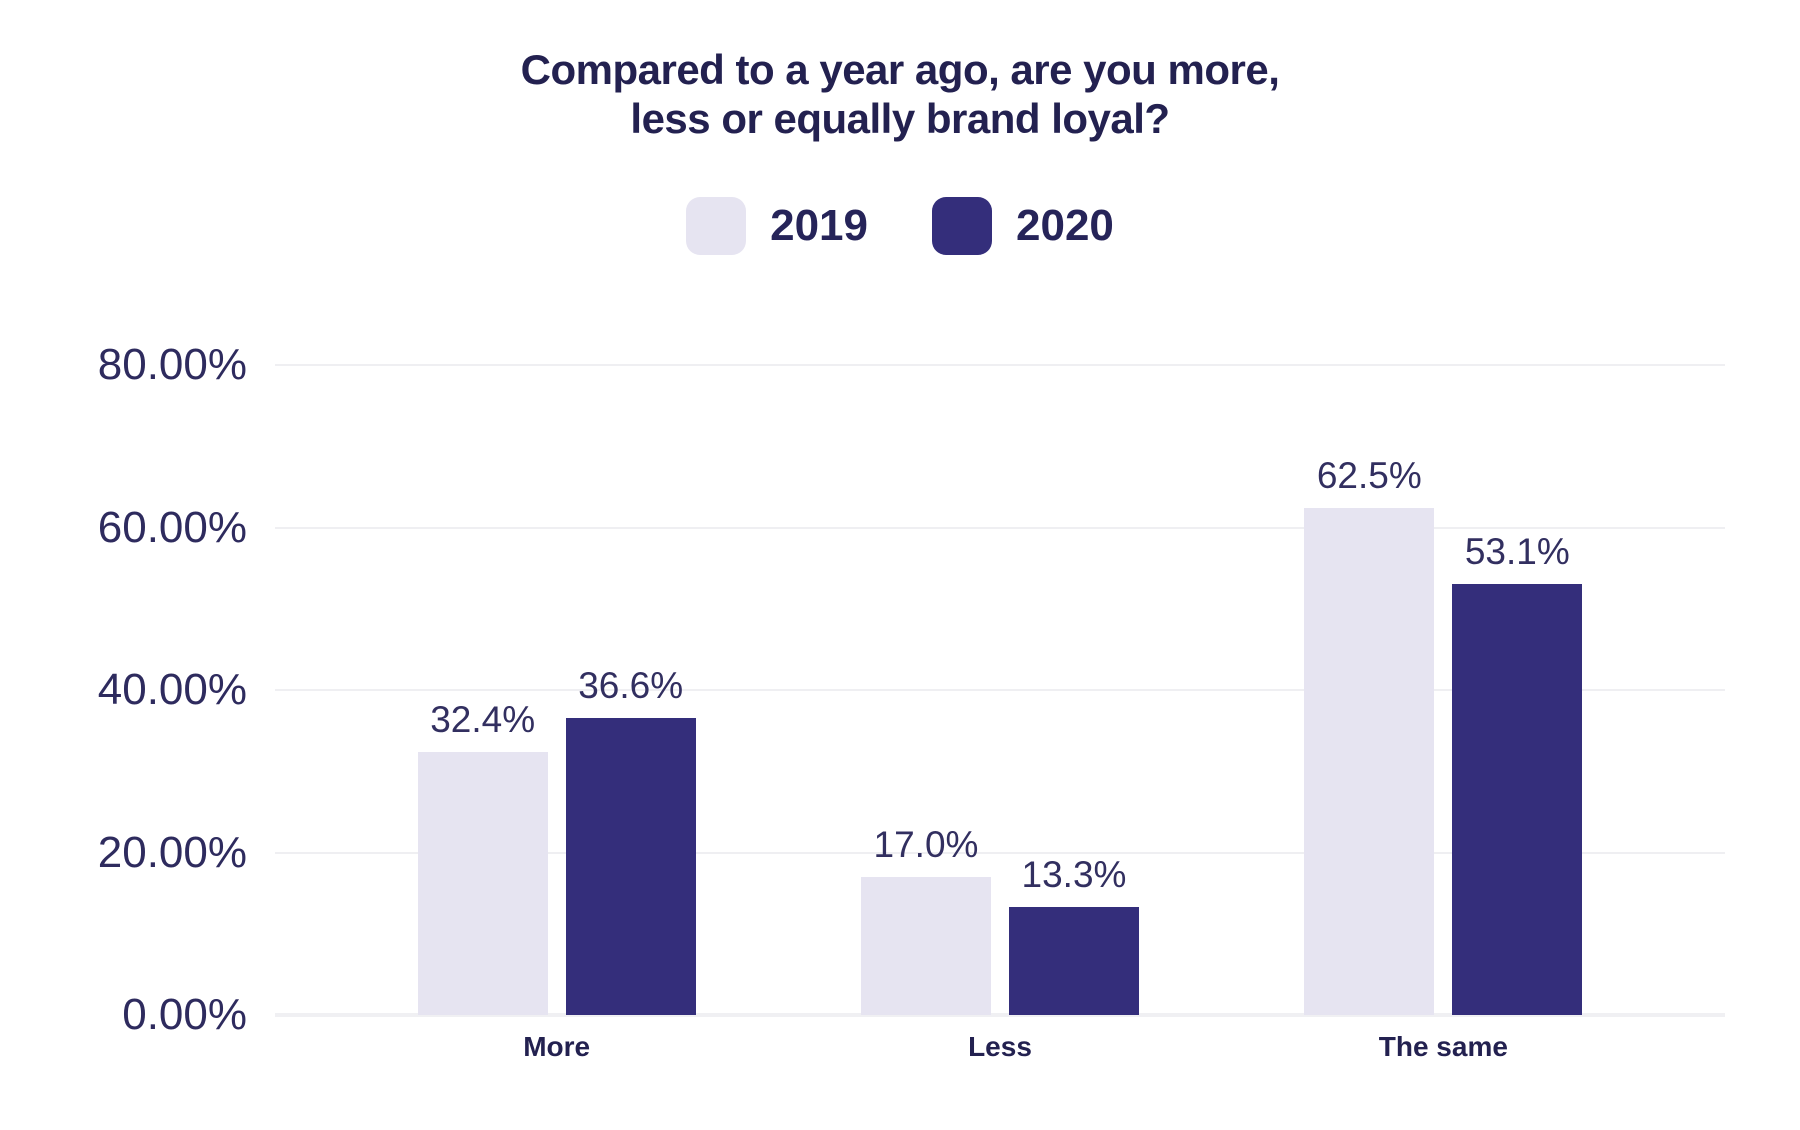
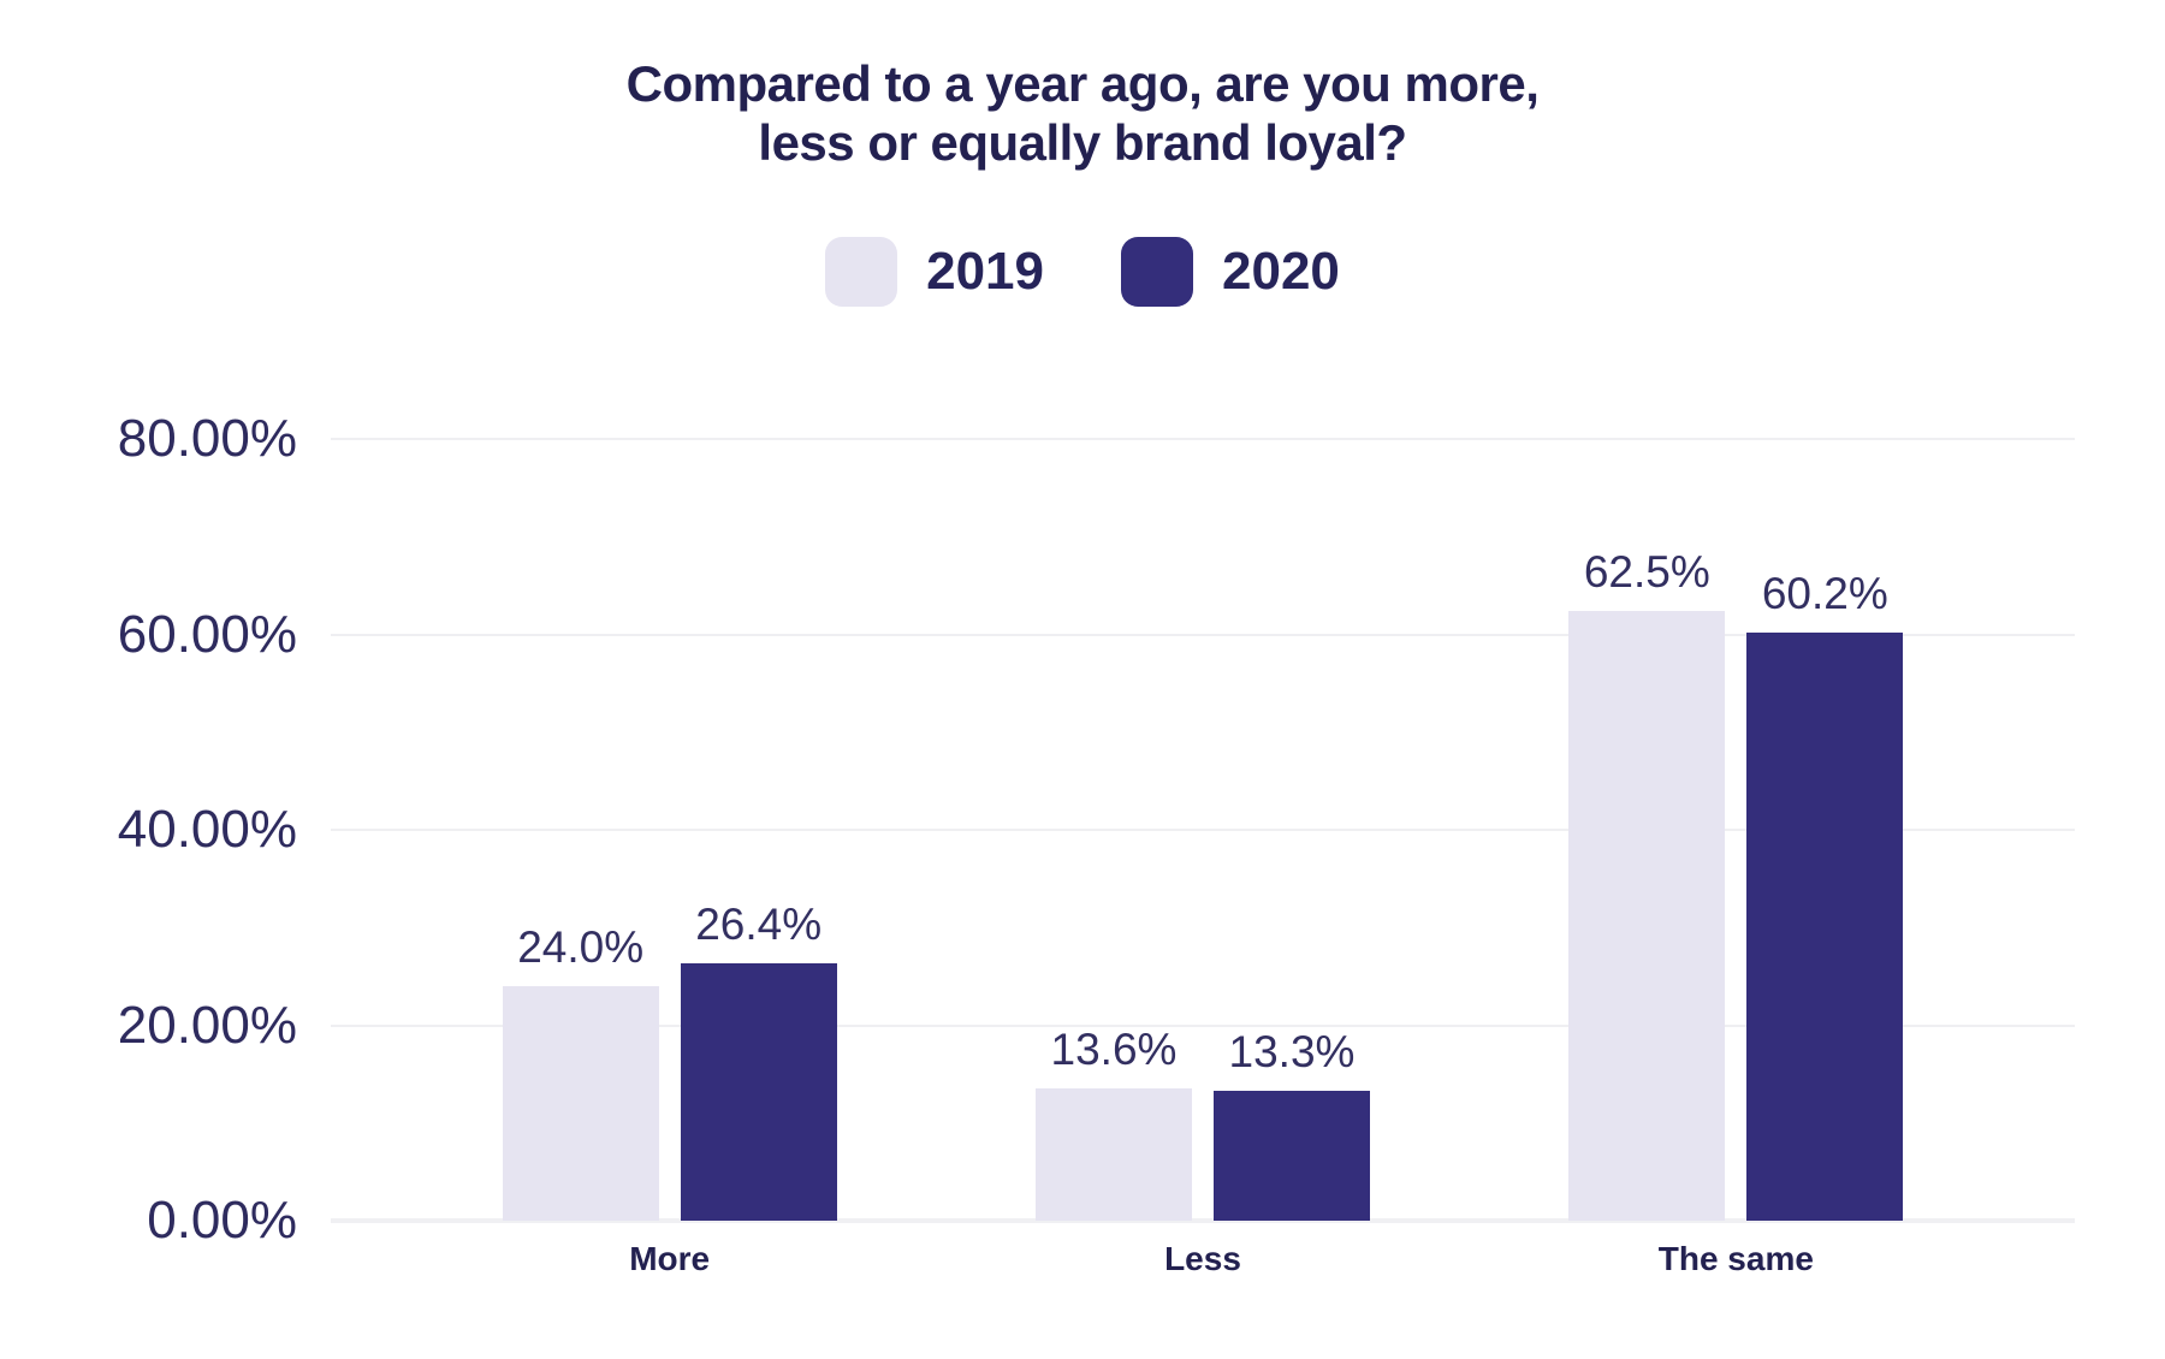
2019/More: 32.4% -> 24.0%
2020/More: 36.6% -> 26.4%
2019/Less: 17.0% -> 13.6%
2020/The same: 53.1% -> 60.2%
